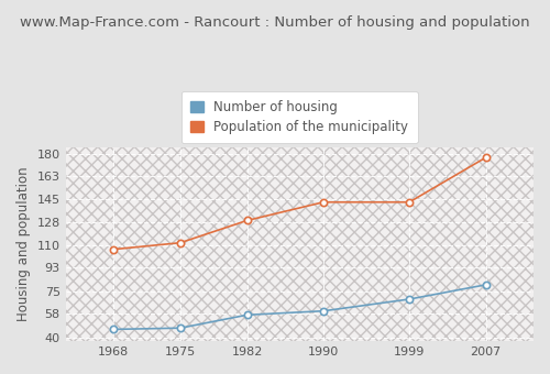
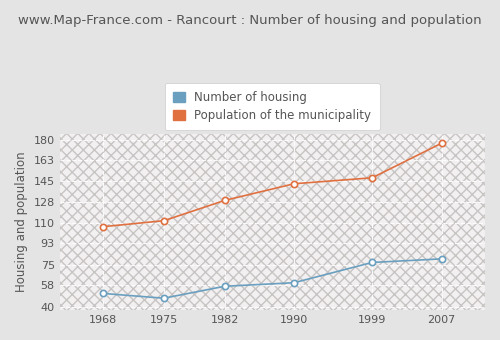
Number of housing/1968: 46 -> 51
Number of housing/1999: 69 -> 77
Population of the municipality/1999: 143 -> 148
